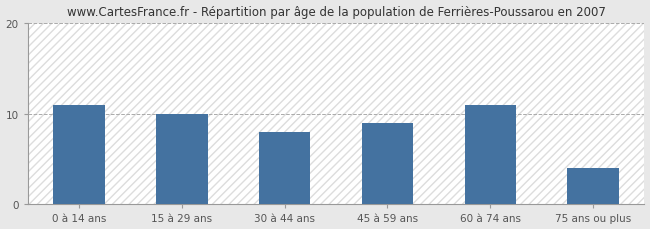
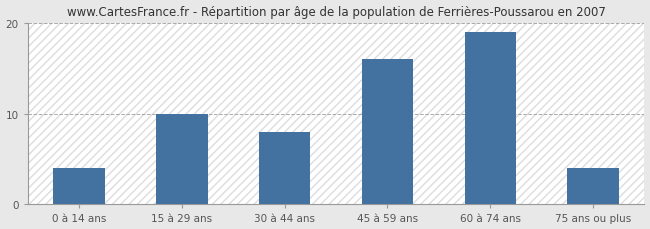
0 à 14 ans: 11 -> 4
45 à 59 ans: 9 -> 16
60 à 74 ans: 11 -> 19
